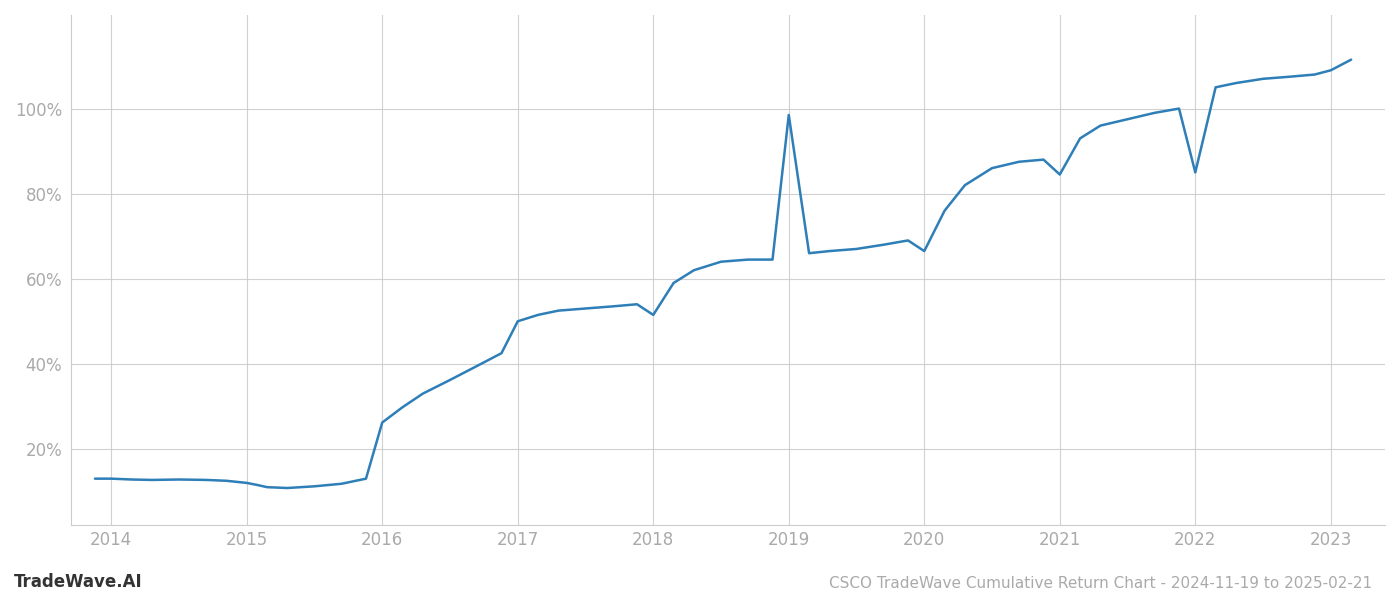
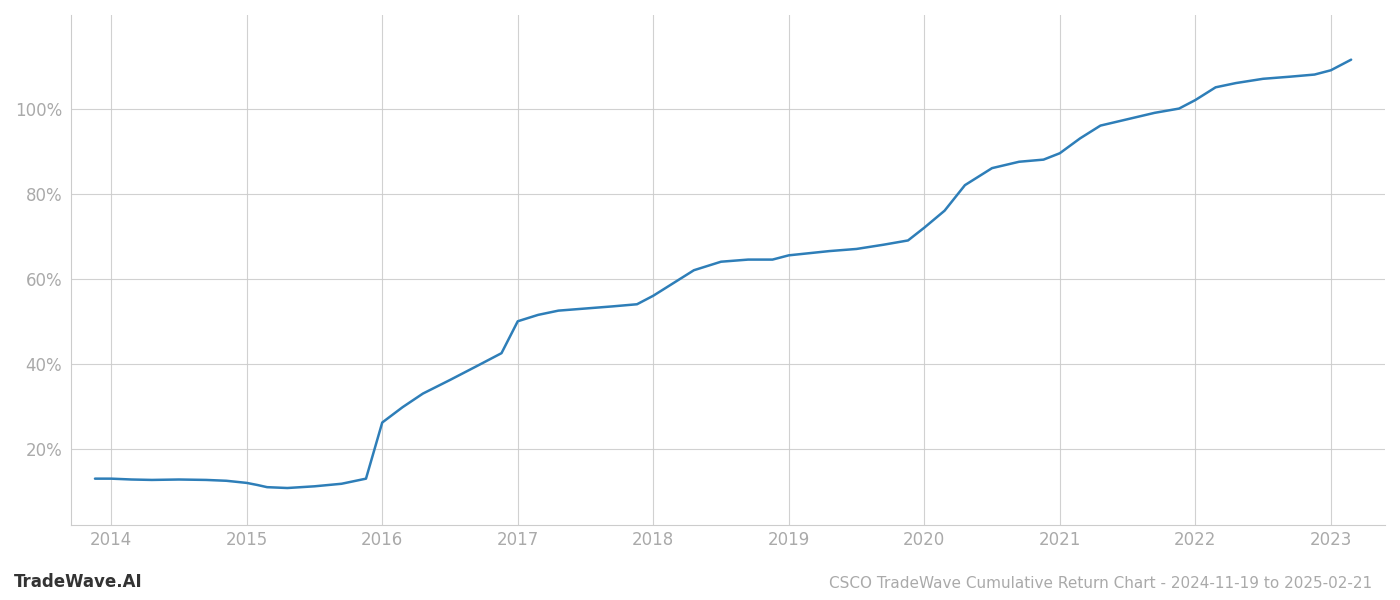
2018: 51.5% -> 56.0%
2019: 98.5% -> 65.5%
2020: 66.5% -> 72.0%
2021: 84.5% -> 89.5%
2022: 85.0% -> 102.0%
